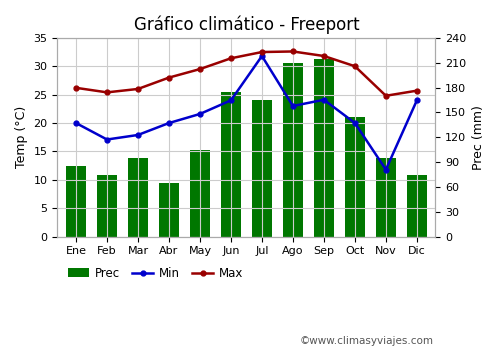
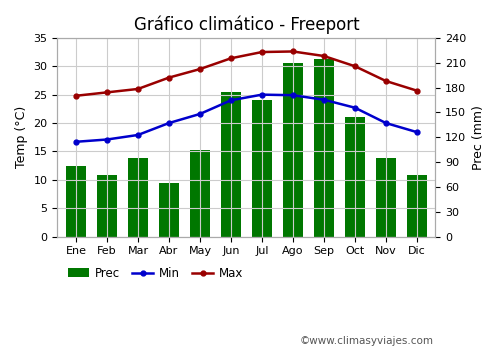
Min/Ene: 20.0 -> 16.7
Max/Ene: 26.2 -> 24.8
Min/Jul: 31.8 -> 25.0
Min/Ago: 23.0 -> 24.9
Min/Oct: 20.0 -> 22.7
Min/Nov: 11.8 -> 20.0
Max/Nov: 24.8 -> 27.4
Min/Dic: 24.0 -> 18.4
